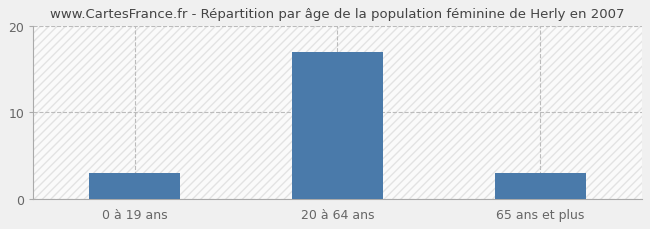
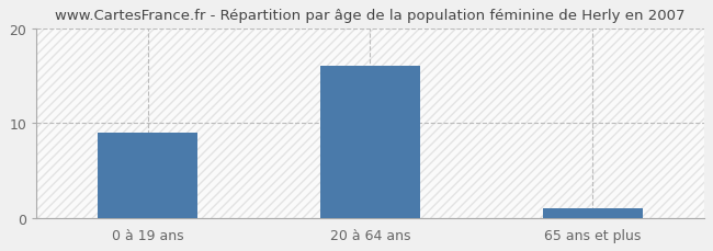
0 à 19 ans: 3 -> 9
20 à 64 ans: 17 -> 16
65 ans et plus: 3 -> 1
